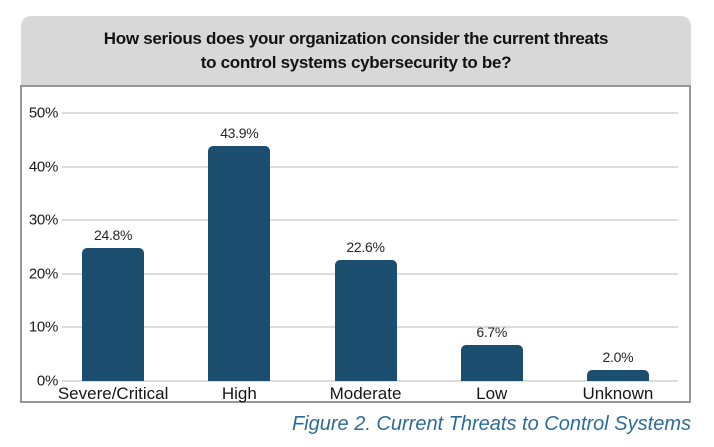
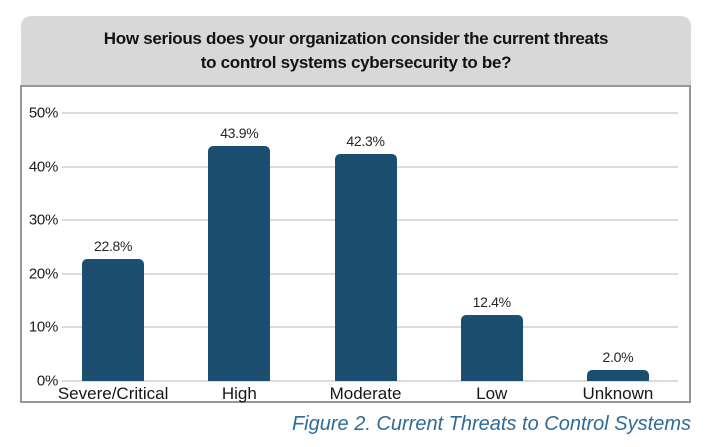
Severe/Critical: 24.8% -> 22.8%
Moderate: 22.6% -> 42.3%
Low: 6.7% -> 12.4%
